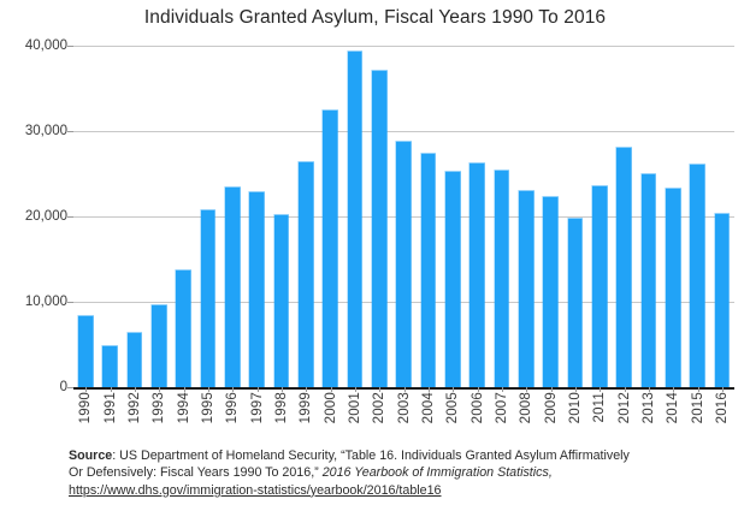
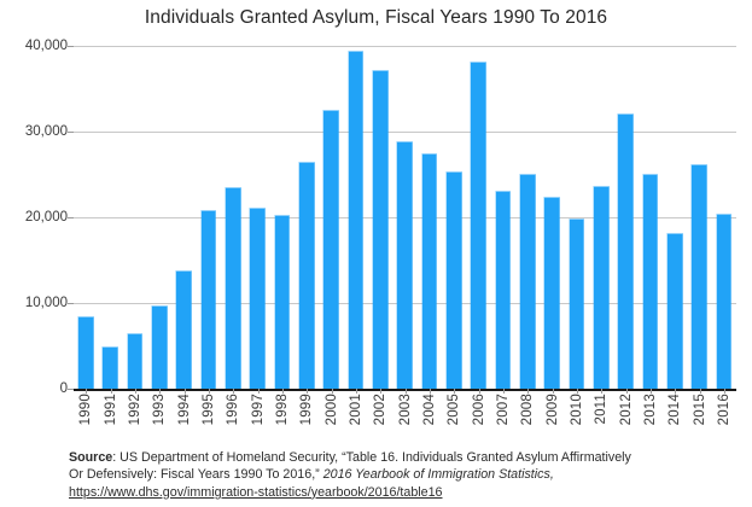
1997: 23000 -> 21000
2006: 26000 -> 38000
2007: 25000 -> 23000
2008: 23000 -> 25000
2012: 28000 -> 32000
2014: 23000 -> 18000
